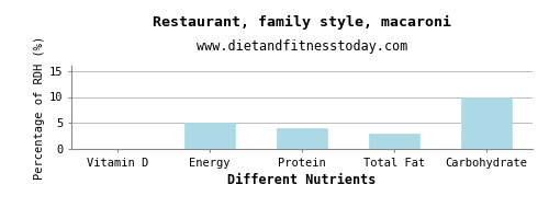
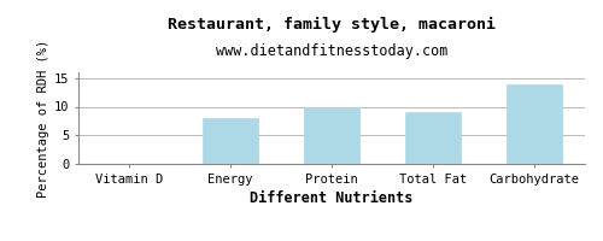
Energy: 5 -> 8
Protein: 4 -> 10
Total Fat: 3 -> 9
Carbohydrate: 10 -> 14
